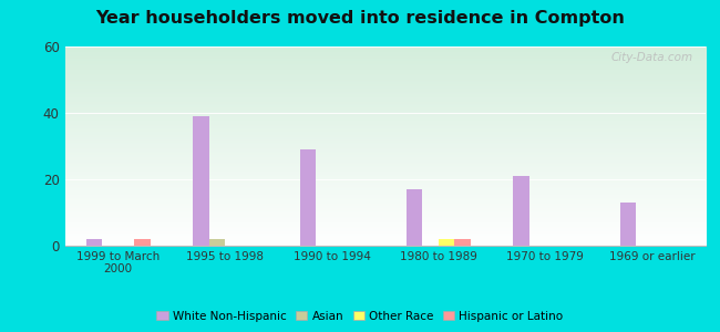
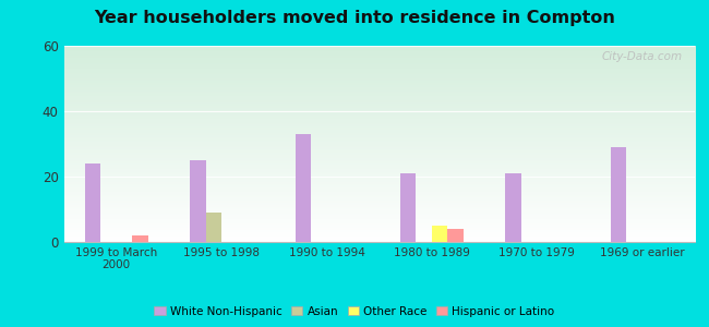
White Non-Hispanic/1999 to March 2000: 2 -> 24
White Non-Hispanic/1995 to 1998: 39 -> 25
Asian/1995 to 1998: 2 -> 9
White Non-Hispanic/1990 to 1994: 29 -> 33
White Non-Hispanic/1980 to 1989: 17 -> 21
Other Race/1980 to 1989: 2 -> 5
Hispanic or Latino/1980 to 1989: 2 -> 4
White Non-Hispanic/1969 or earlier: 13 -> 29
